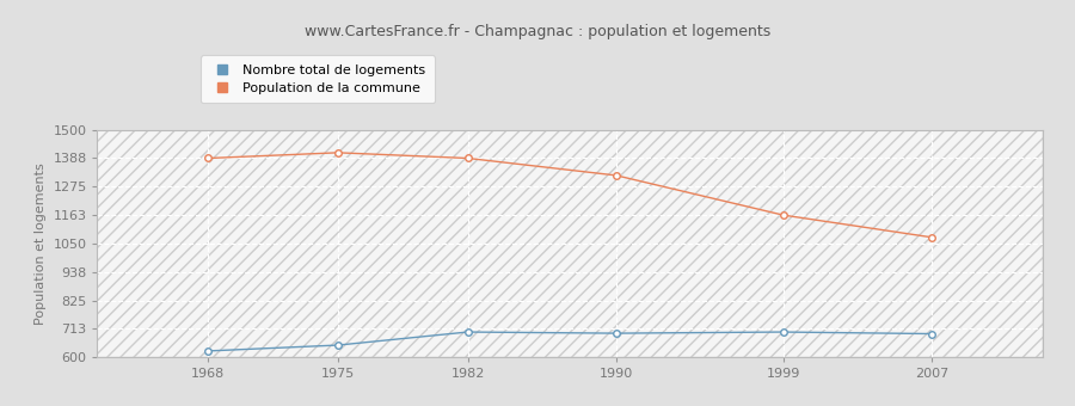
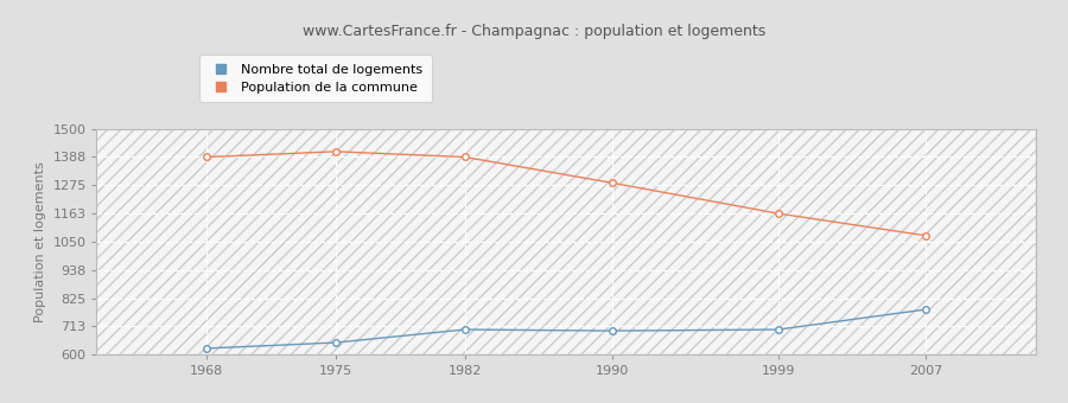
Population de la commune/1990: 1320 -> 1285
Nombre total de logements/2007: 693 -> 780
